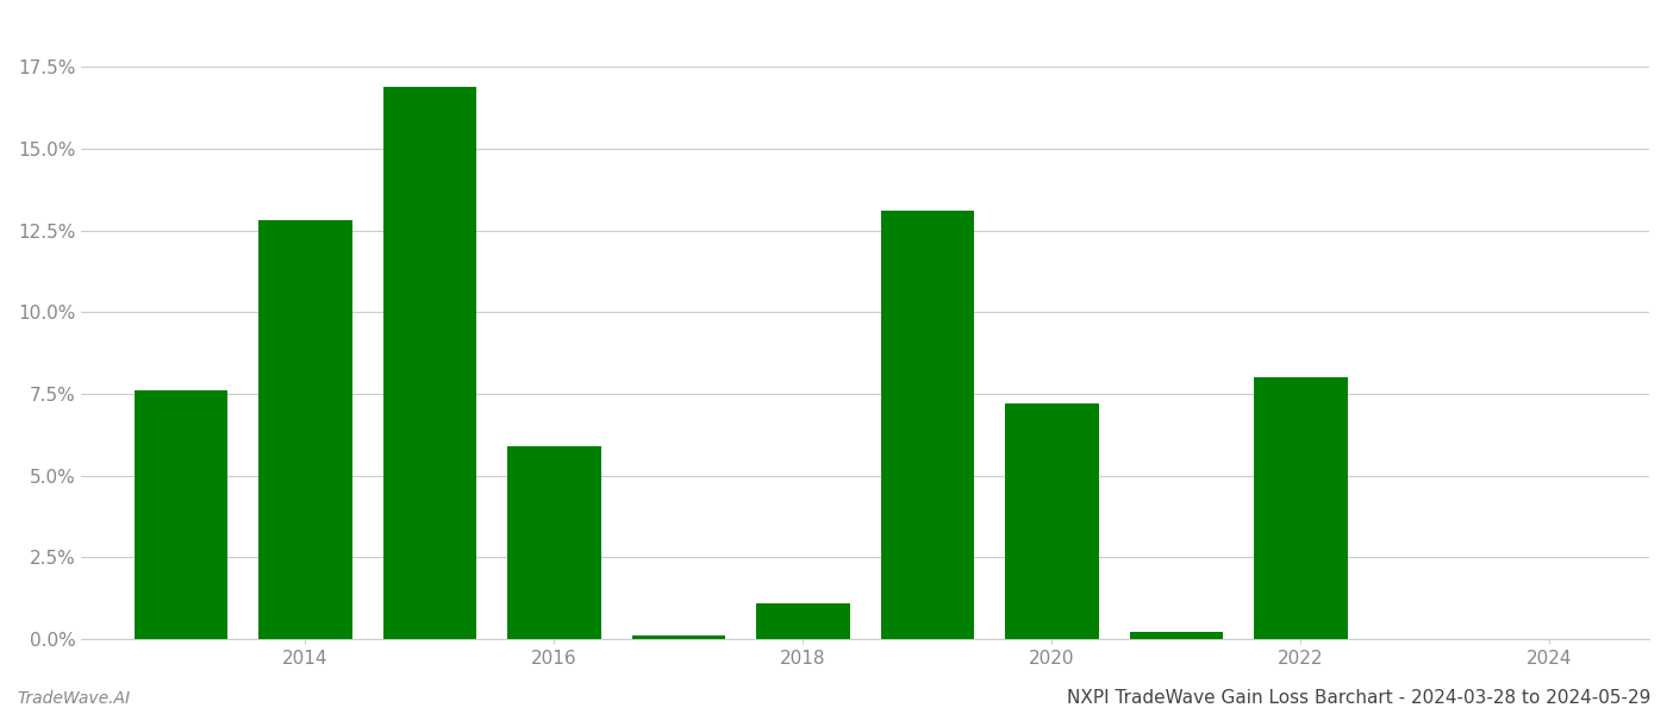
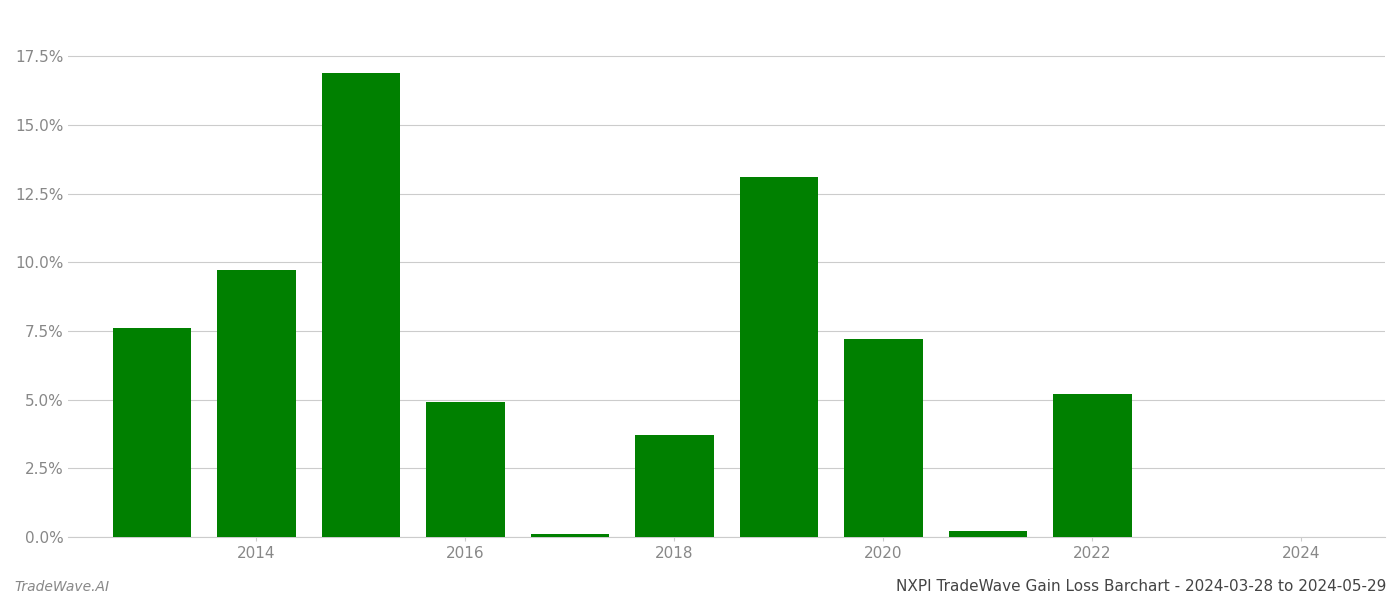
2014: 12.8% -> 9.7%
2016: 5.9% -> 4.9%
2018: 1.1% -> 3.7%
2022: 8.0% -> 5.2%
